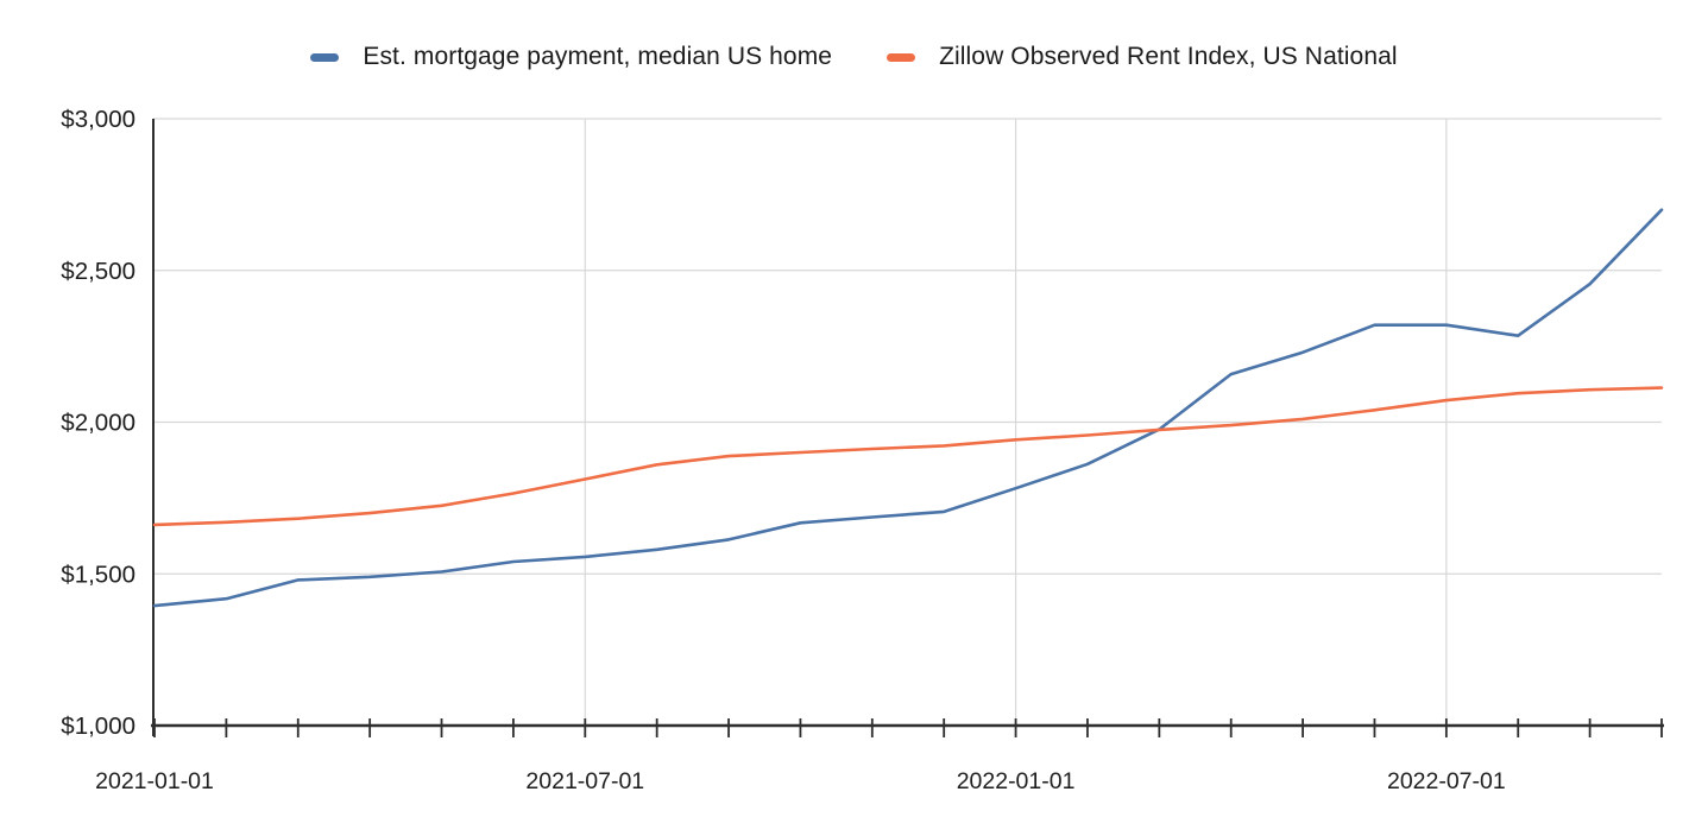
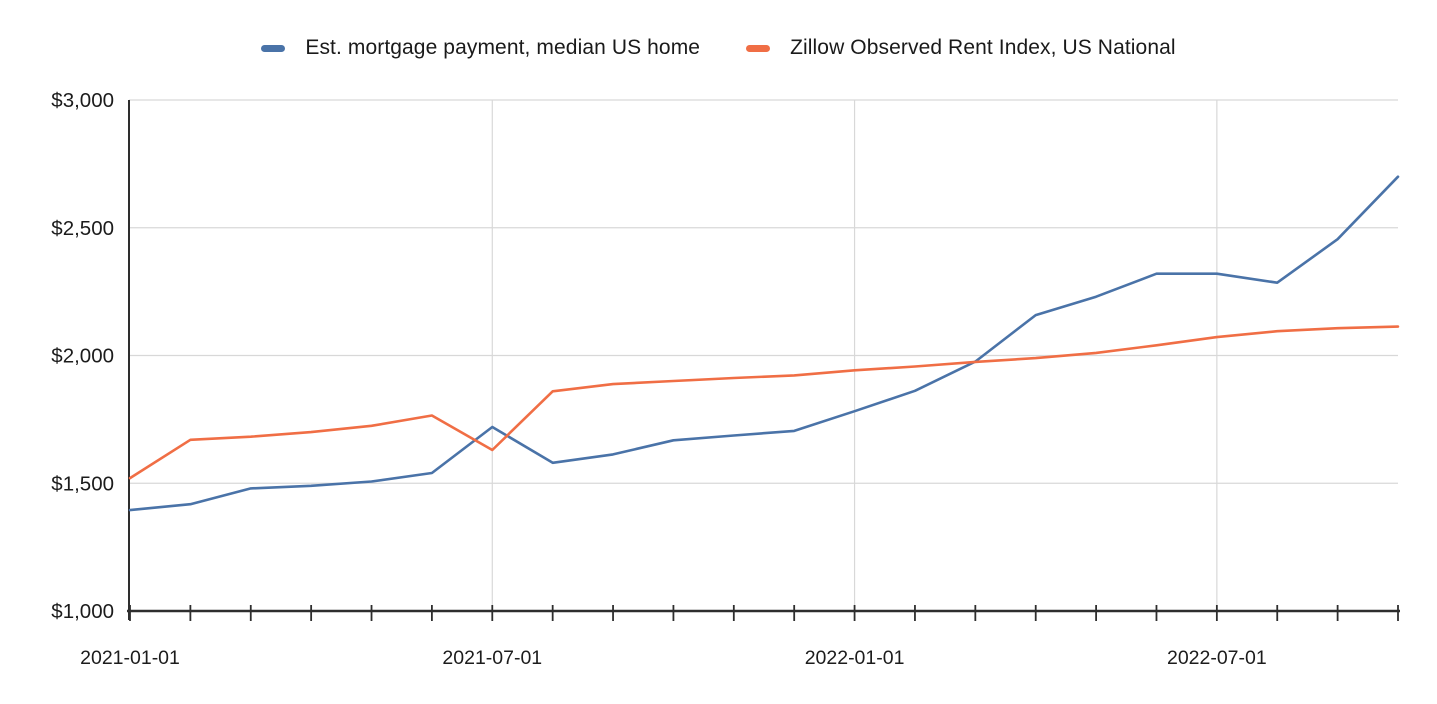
Zillow Observed Rent Index, US National/2021-01-01: $1660 -> $1520
Est. mortgage payment, median US home/2021-07-01: $1560 -> $1720
Zillow Observed Rent Index, US National/2021-07-01: $1810 -> $1630
